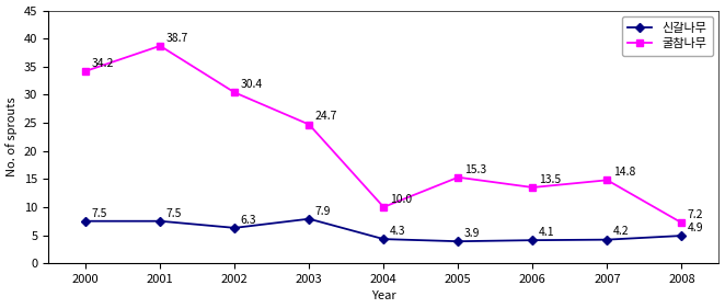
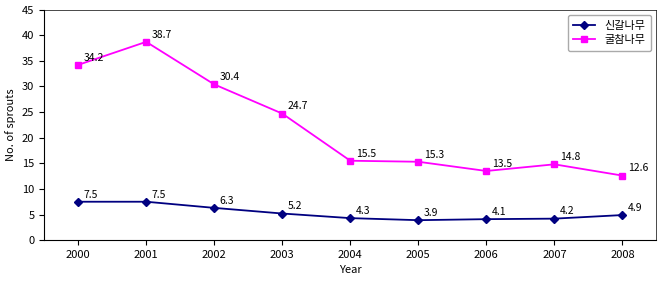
신갈나무/2003: 7.9 -> 5.2
굴참나무/2004: 10.0 -> 15.5
굴참나무/2008: 7.2 -> 12.6
